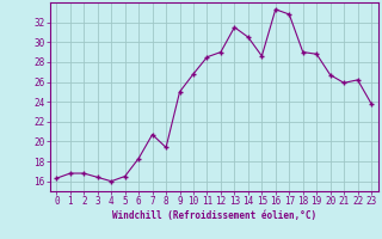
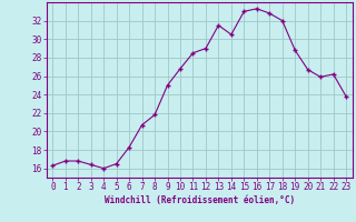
8: 19.4 -> 21.8
15: 28.6 -> 33.0
18: 29.0 -> 32.0
